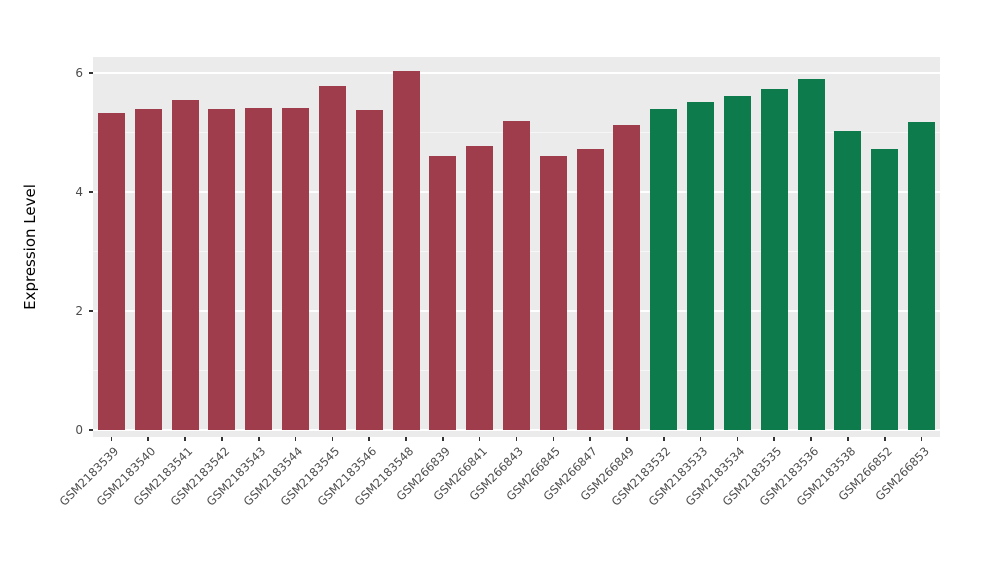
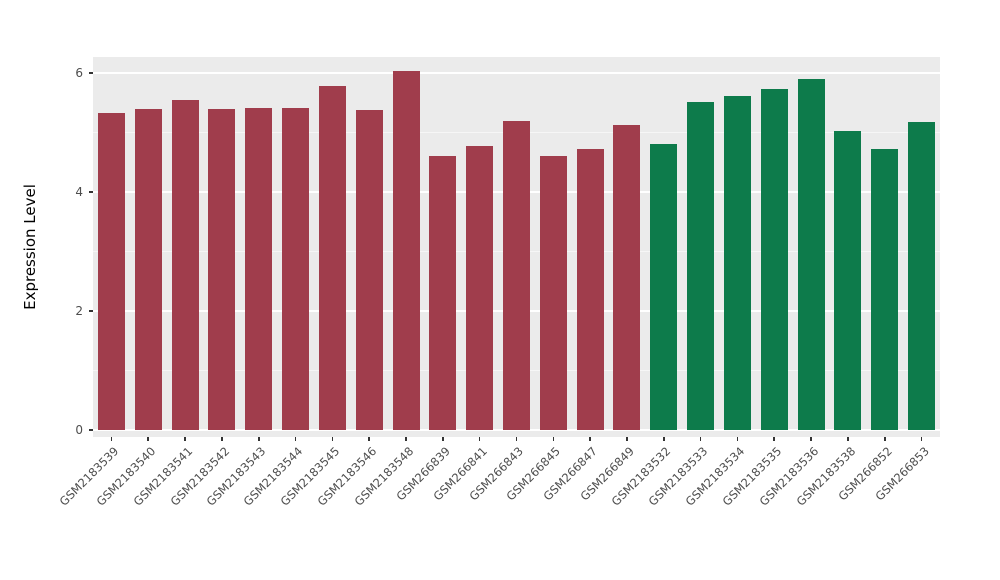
GSM2183532: 5.4 -> 4.8
